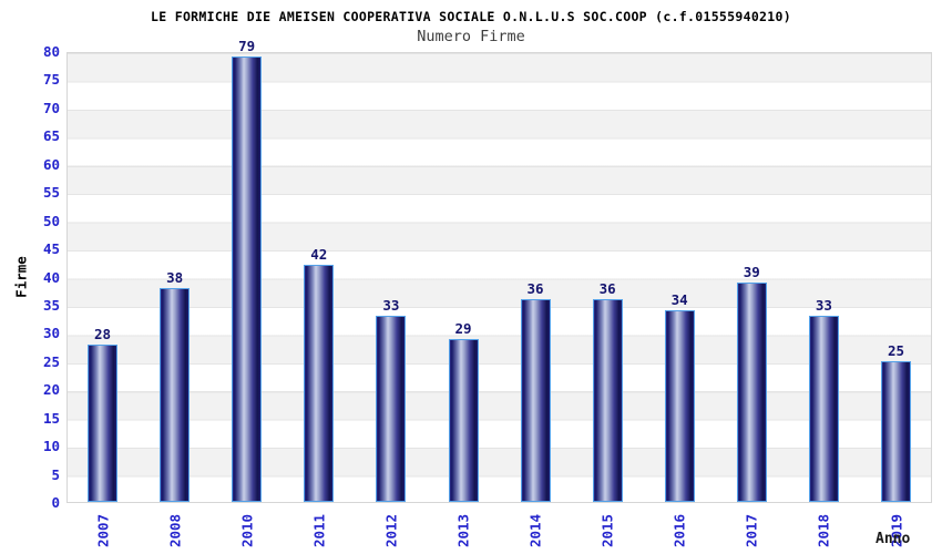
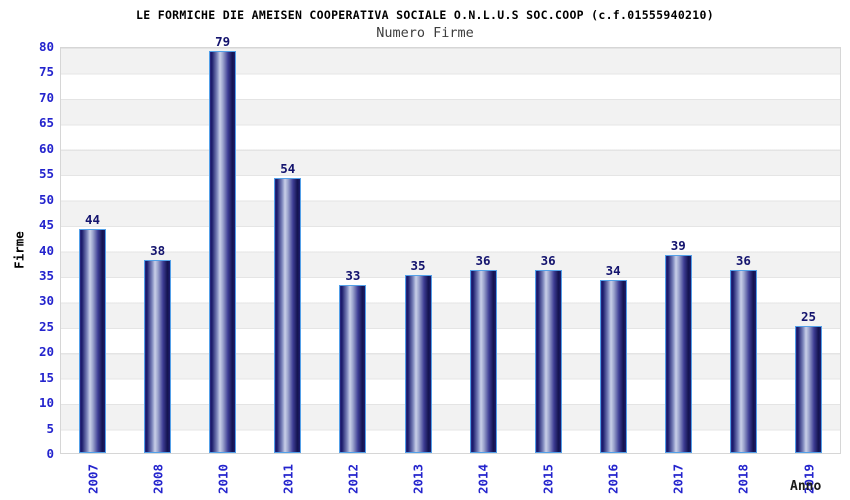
2007: 28 -> 44
2011: 42 -> 54
2013: 29 -> 35
2018: 33 -> 36
